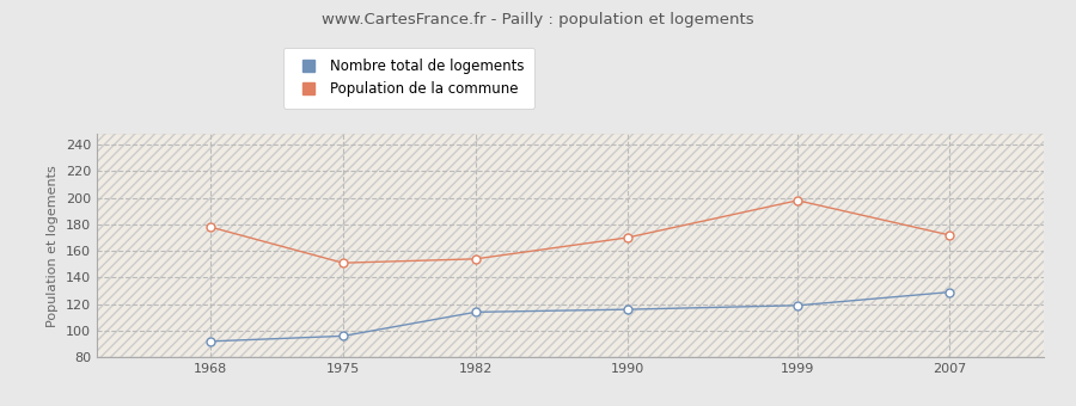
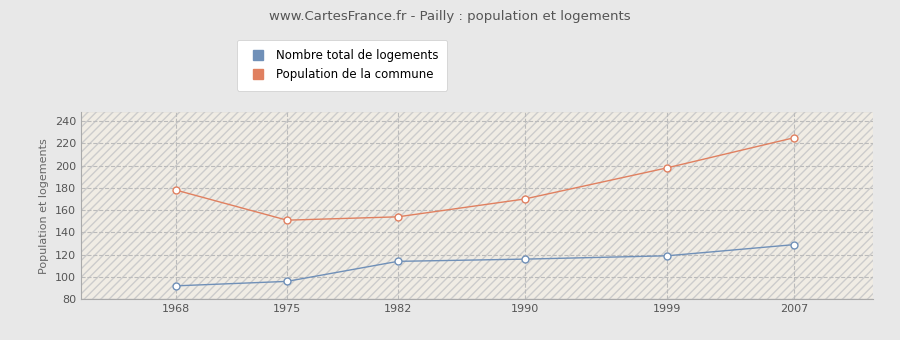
Population de la commune/2007: 172 -> 225
